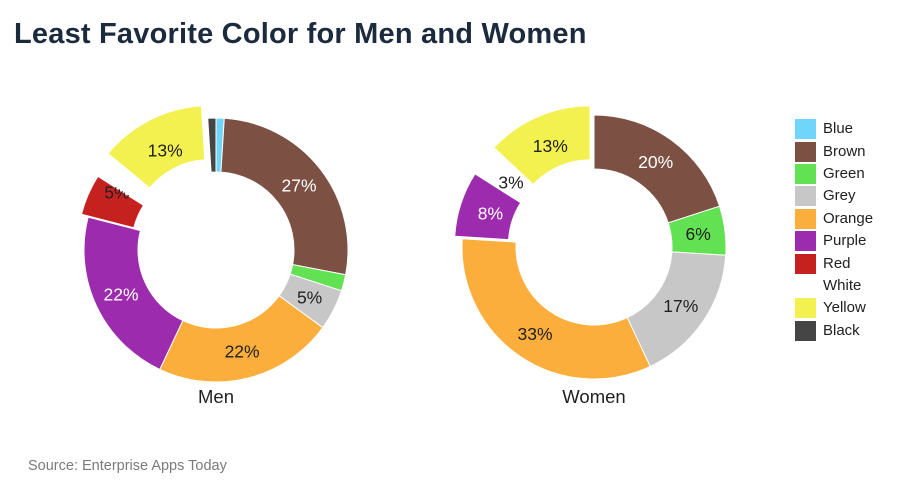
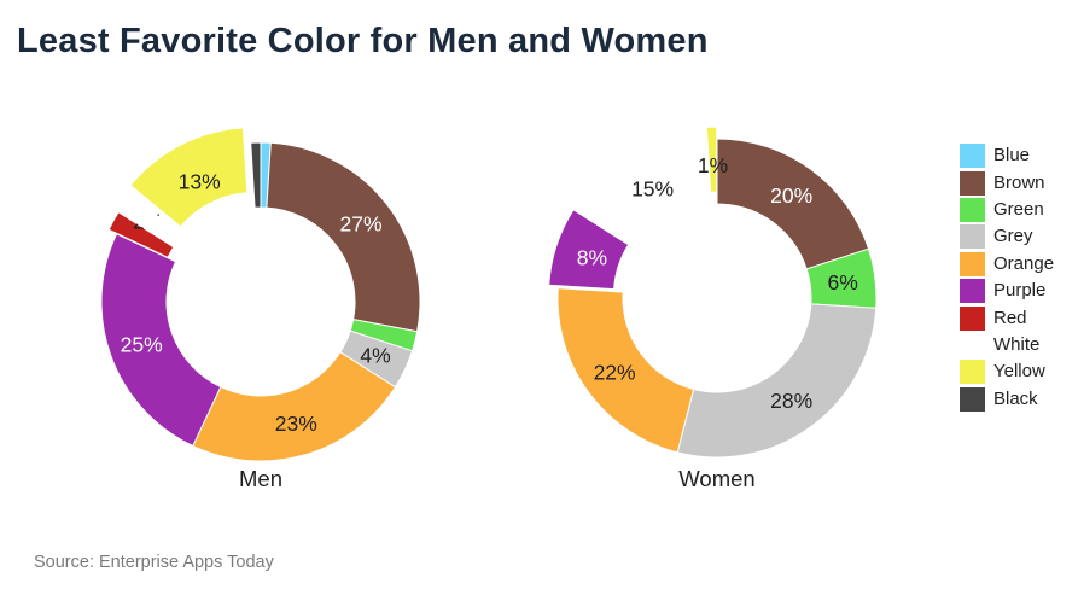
Men/Grey: 5% -> 4%
Men/Orange: 22% -> 23%
Men/Purple: 22% -> 25%
Men/Red: 5% -> 2%
Women/Grey: 17% -> 28%
Women/Orange: 33% -> 22%
Women/White: 3% -> 15%
Women/Yellow: 13% -> 1%
